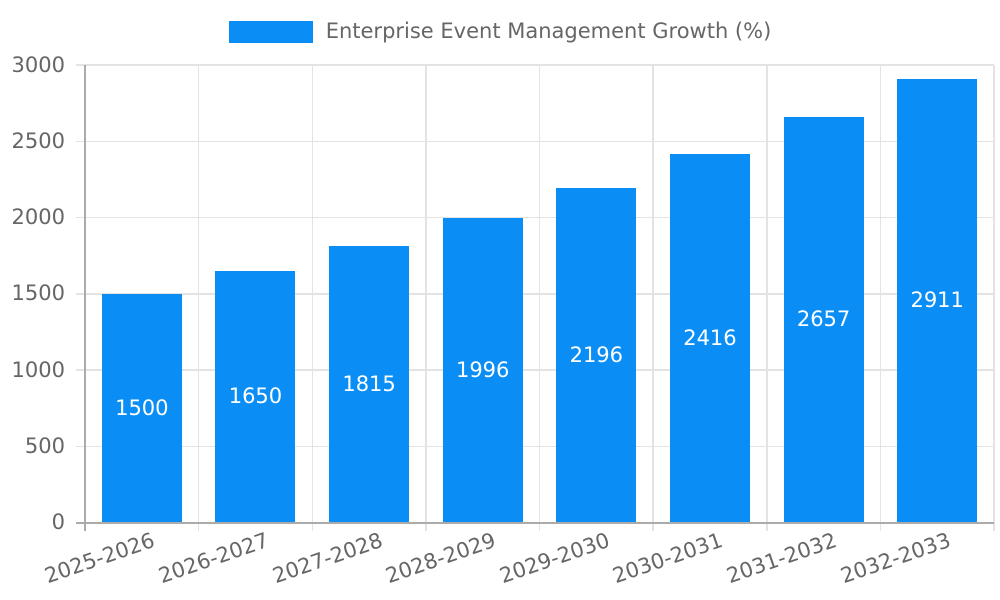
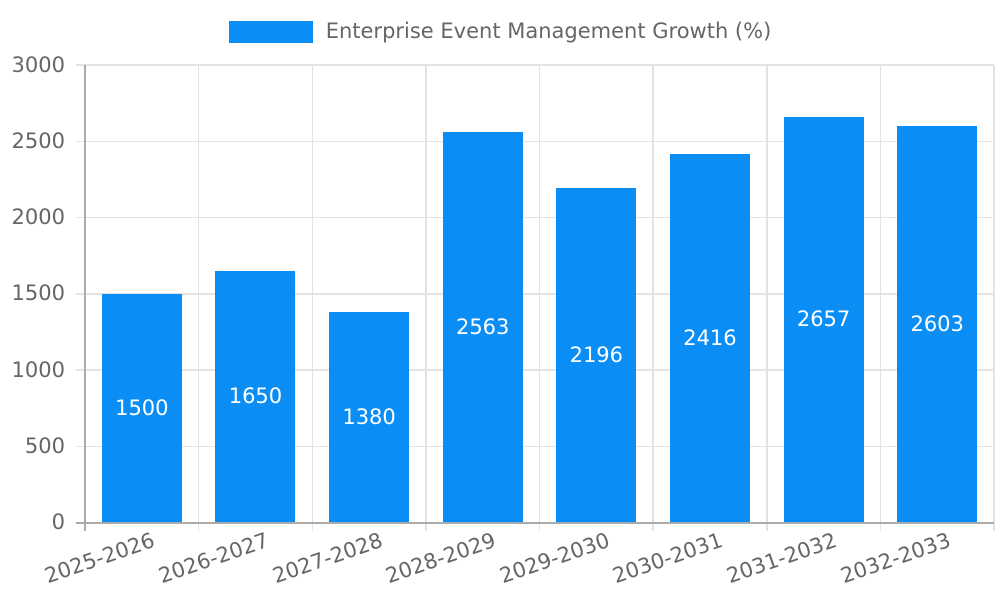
2027-2028: 1815 -> 1380
2028-2029: 1996 -> 2563
2032-2033: 2911 -> 2603
